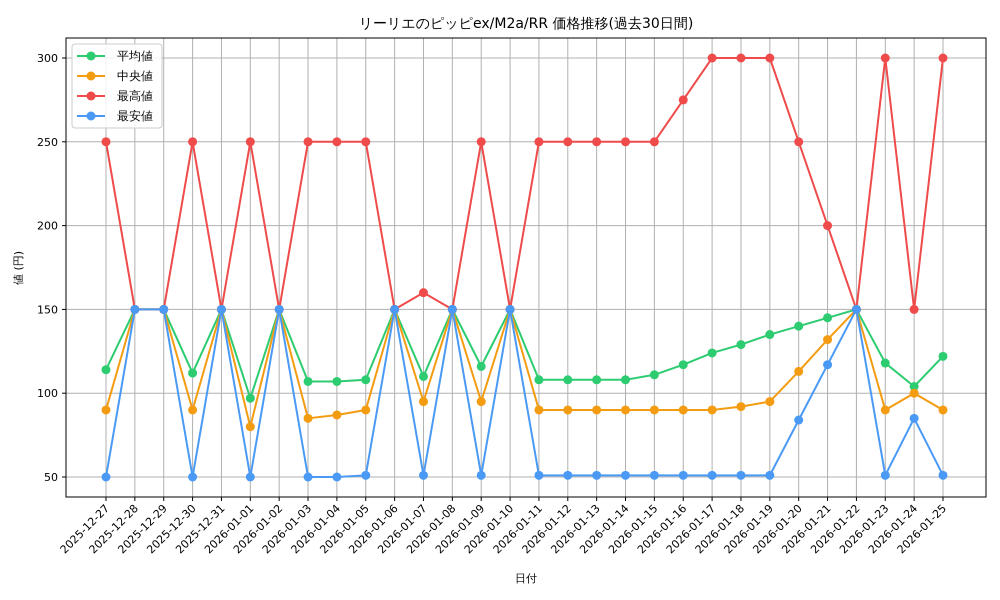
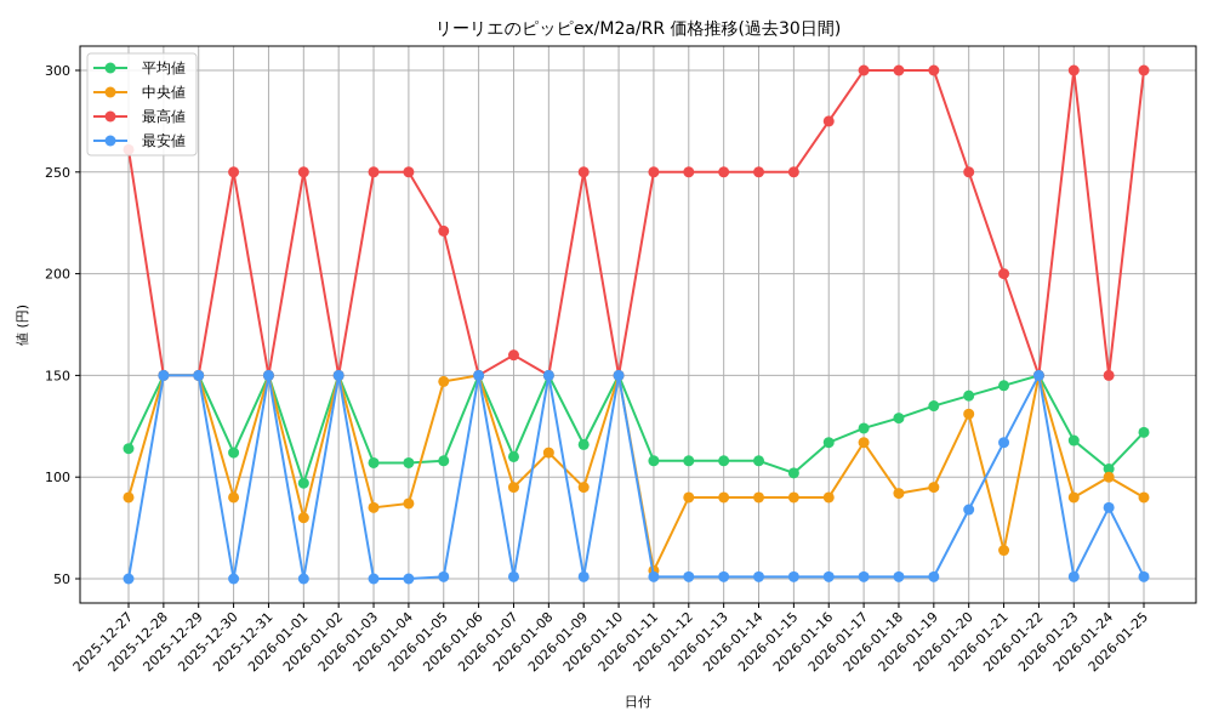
最高値/2025-12-27: 250 -> 261
中央値/2026-01-05: 90 -> 147
最高値/2026-01-05: 250 -> 221
中央値/2026-01-08: 150 -> 112
中央値/2026-01-11: 90 -> 54
平均値/2026-01-15: 111 -> 102
中央値/2026-01-17: 90 -> 117
中央値/2026-01-20: 113 -> 131
中央値/2026-01-21: 132 -> 64
